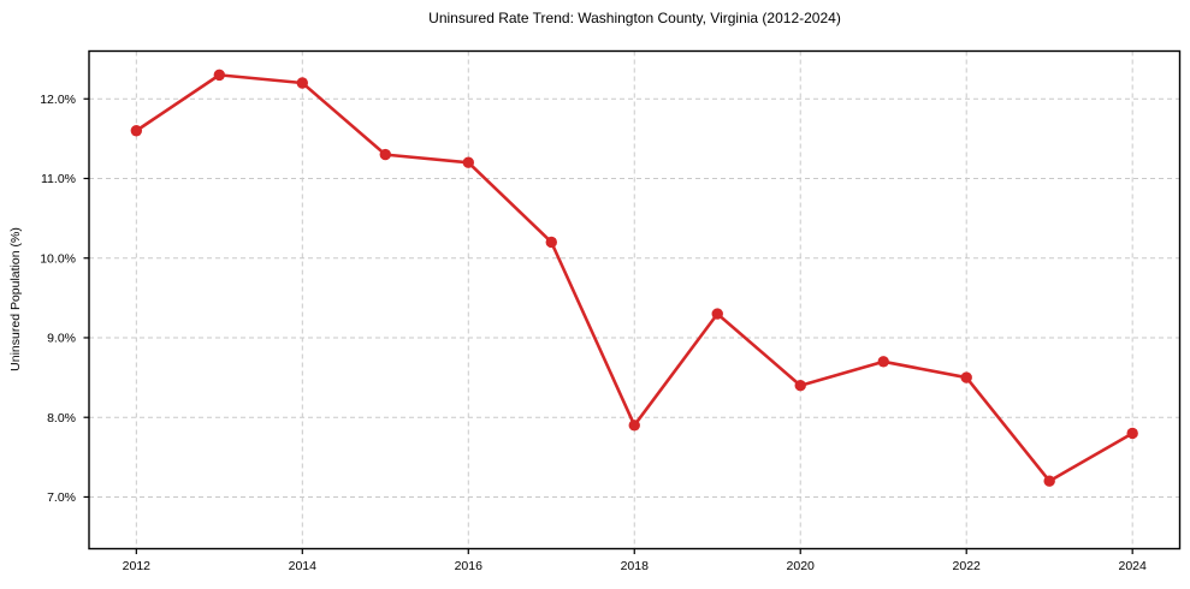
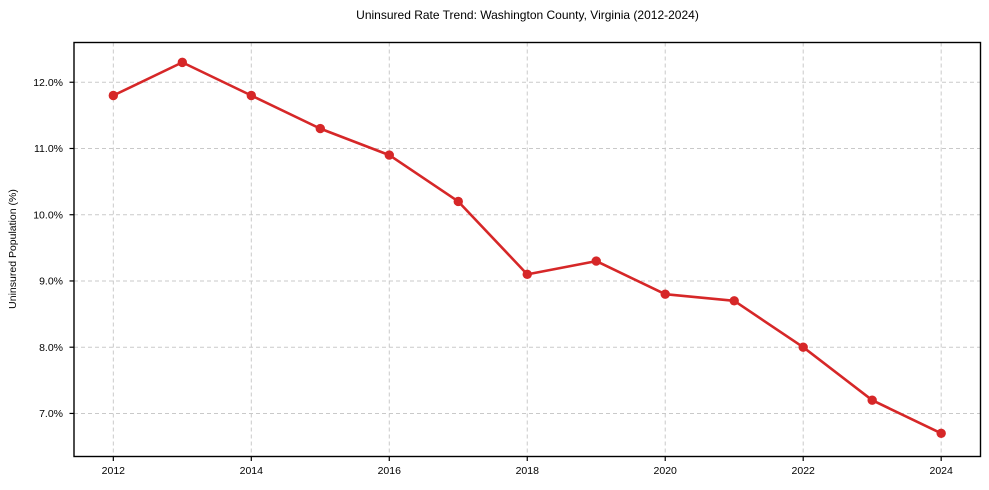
2012: 11.6% -> 11.8%
2014: 12.2% -> 11.8%
2016: 11.2% -> 10.9%
2018: 7.9% -> 9.1%
2020: 8.4% -> 8.8%
2022: 8.5% -> 8.0%
2024: 7.8% -> 6.7%
